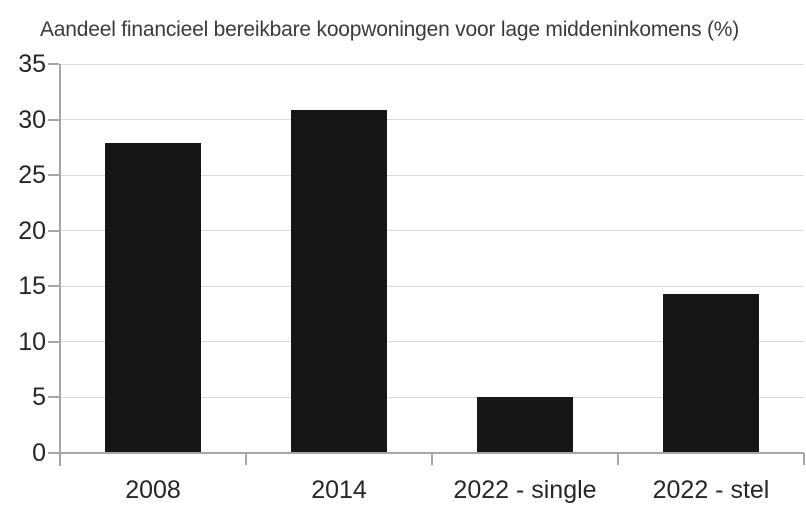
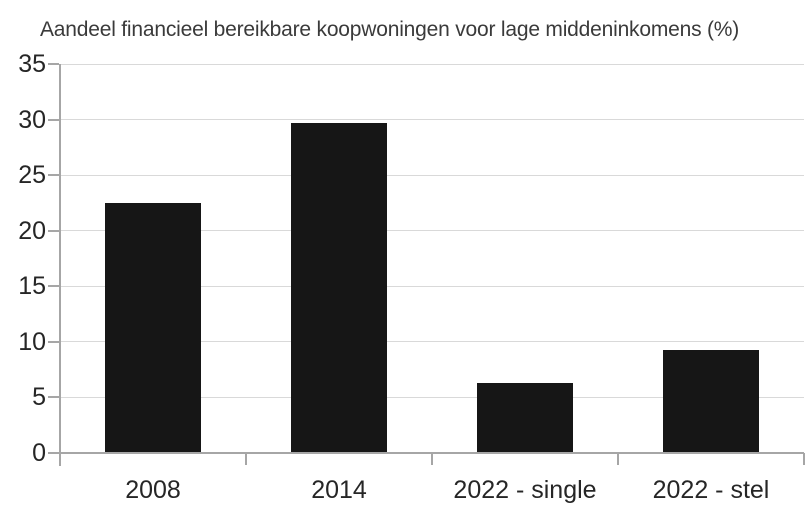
2008: 27.9 -> 22.5
2014: 30.9 -> 29.7
2022 - single: 5.0 -> 6.3
2022 - stel: 14.3 -> 9.3
